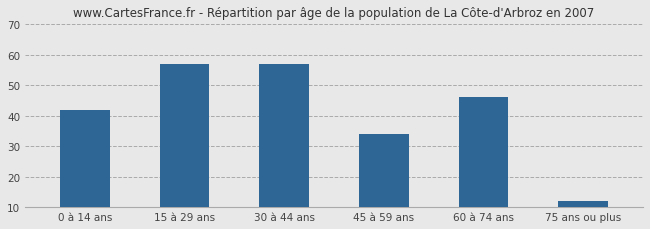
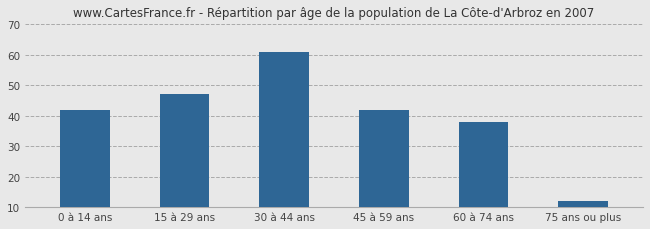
15 à 29 ans: 57 -> 47
30 à 44 ans: 57 -> 61
45 à 59 ans: 34 -> 42
60 à 74 ans: 46 -> 38
